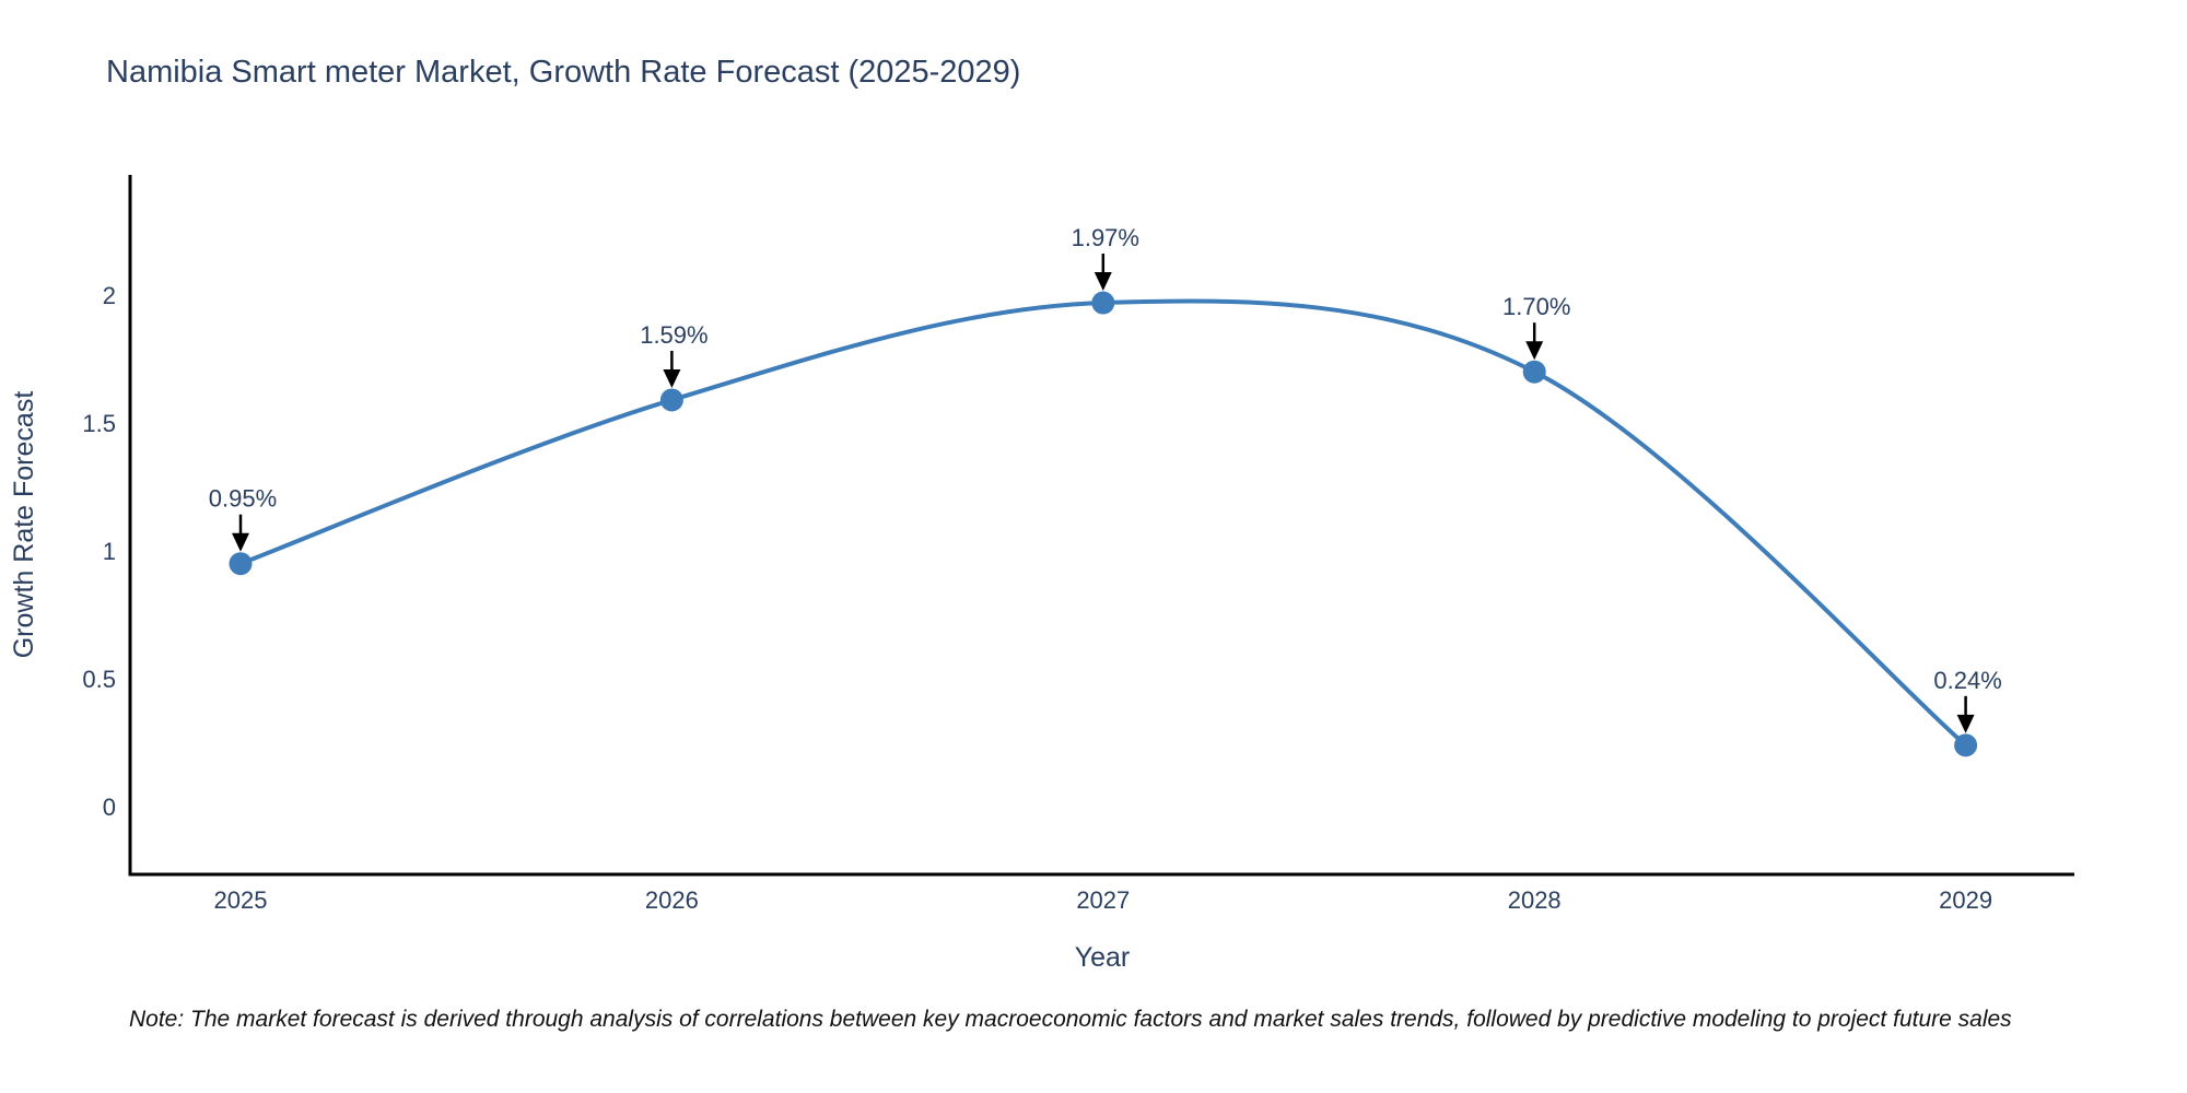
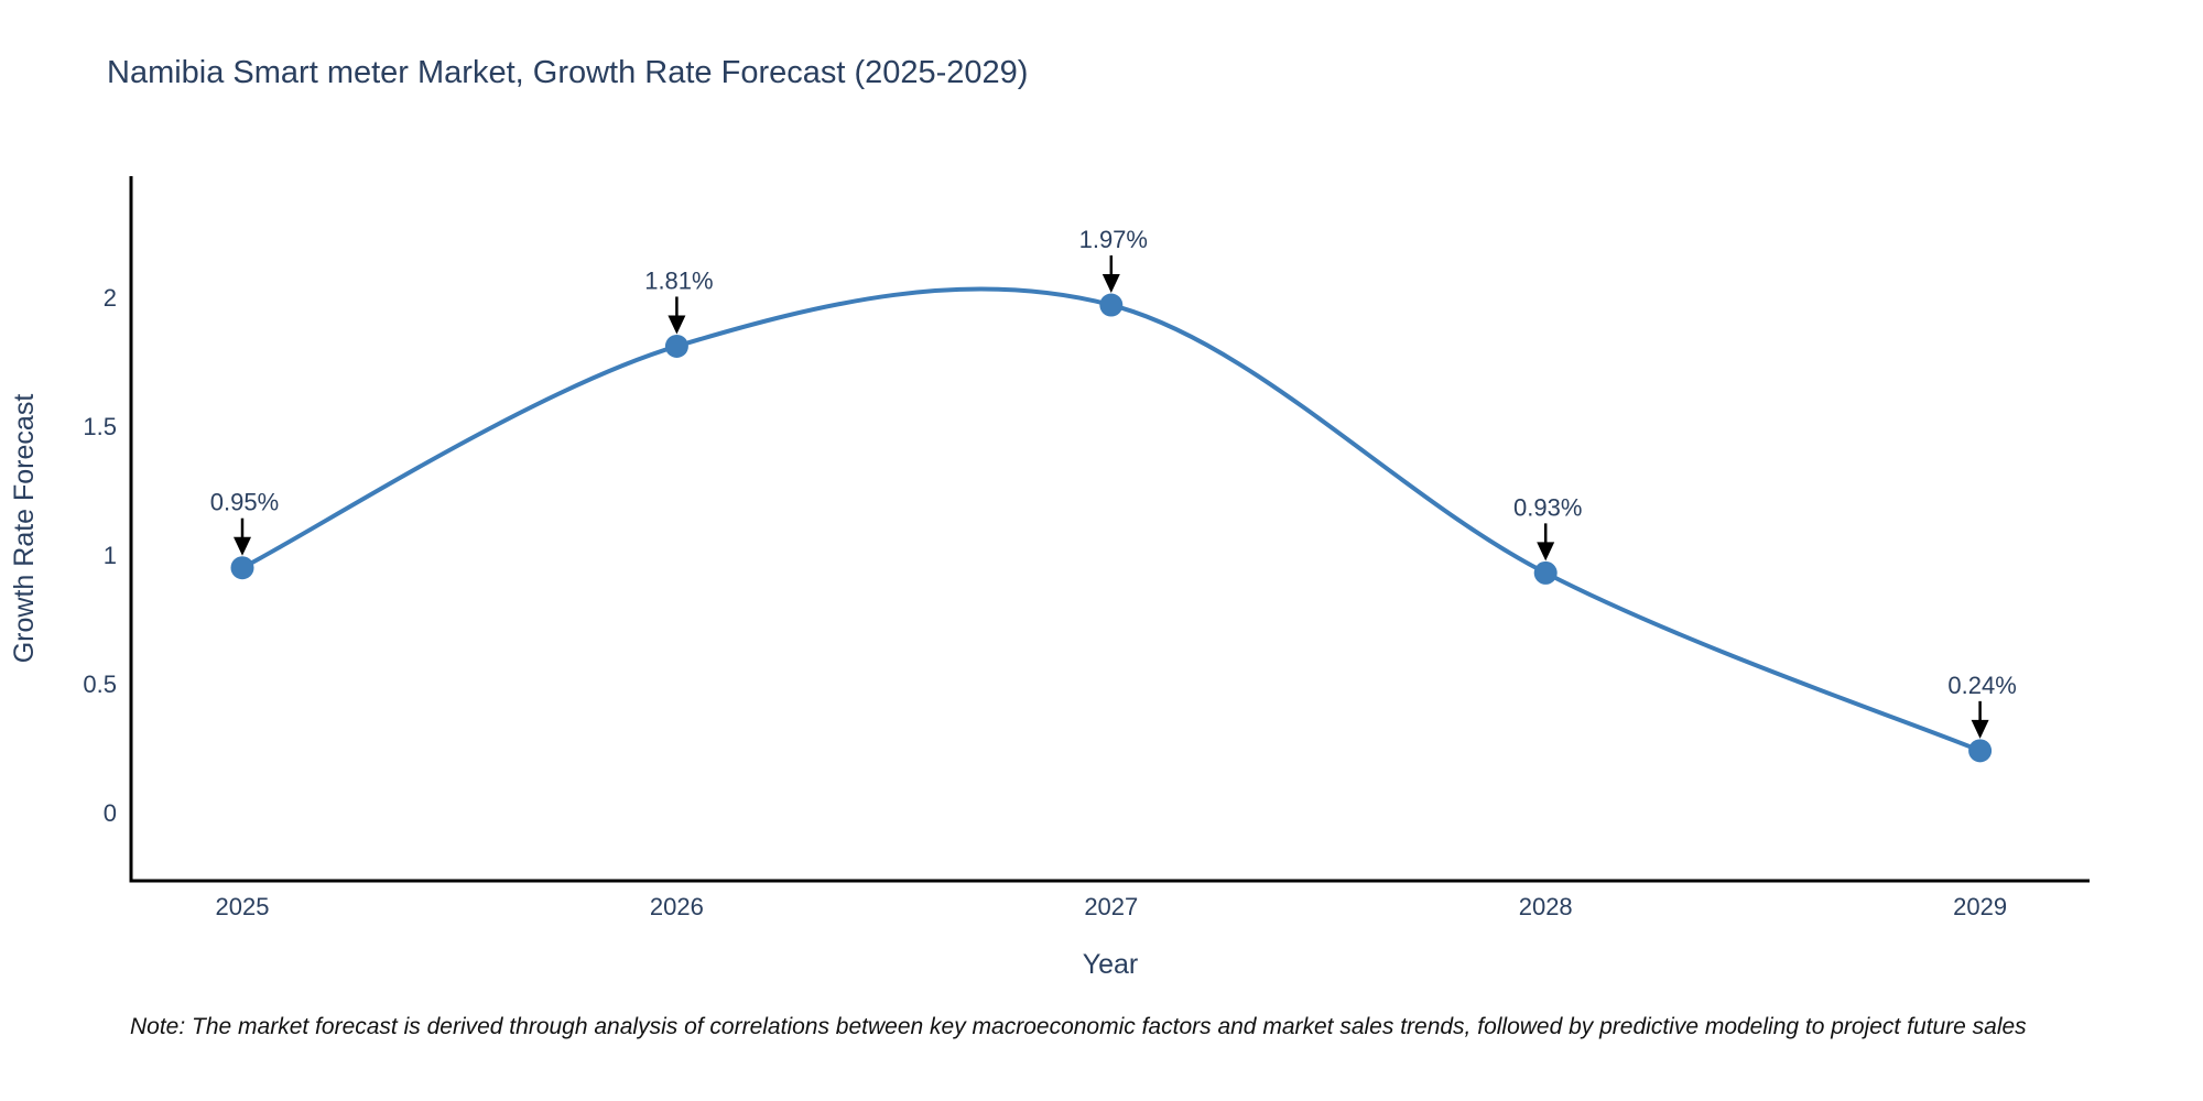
2026: 1.59% -> 1.81%
2028: 1.70% -> 0.93%
